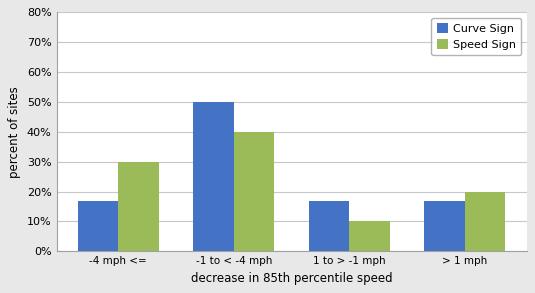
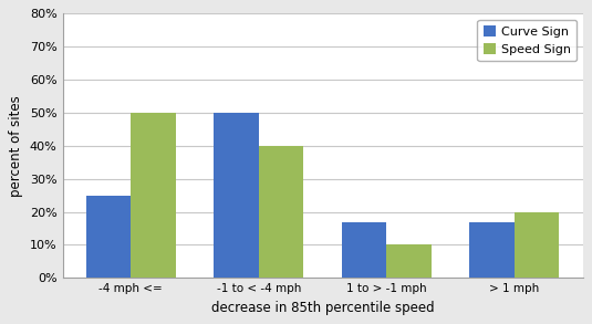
Curve Sign/-4 mph <=: 16.7% -> 25.0%
Speed Sign/-4 mph <=: 30% -> 50%
